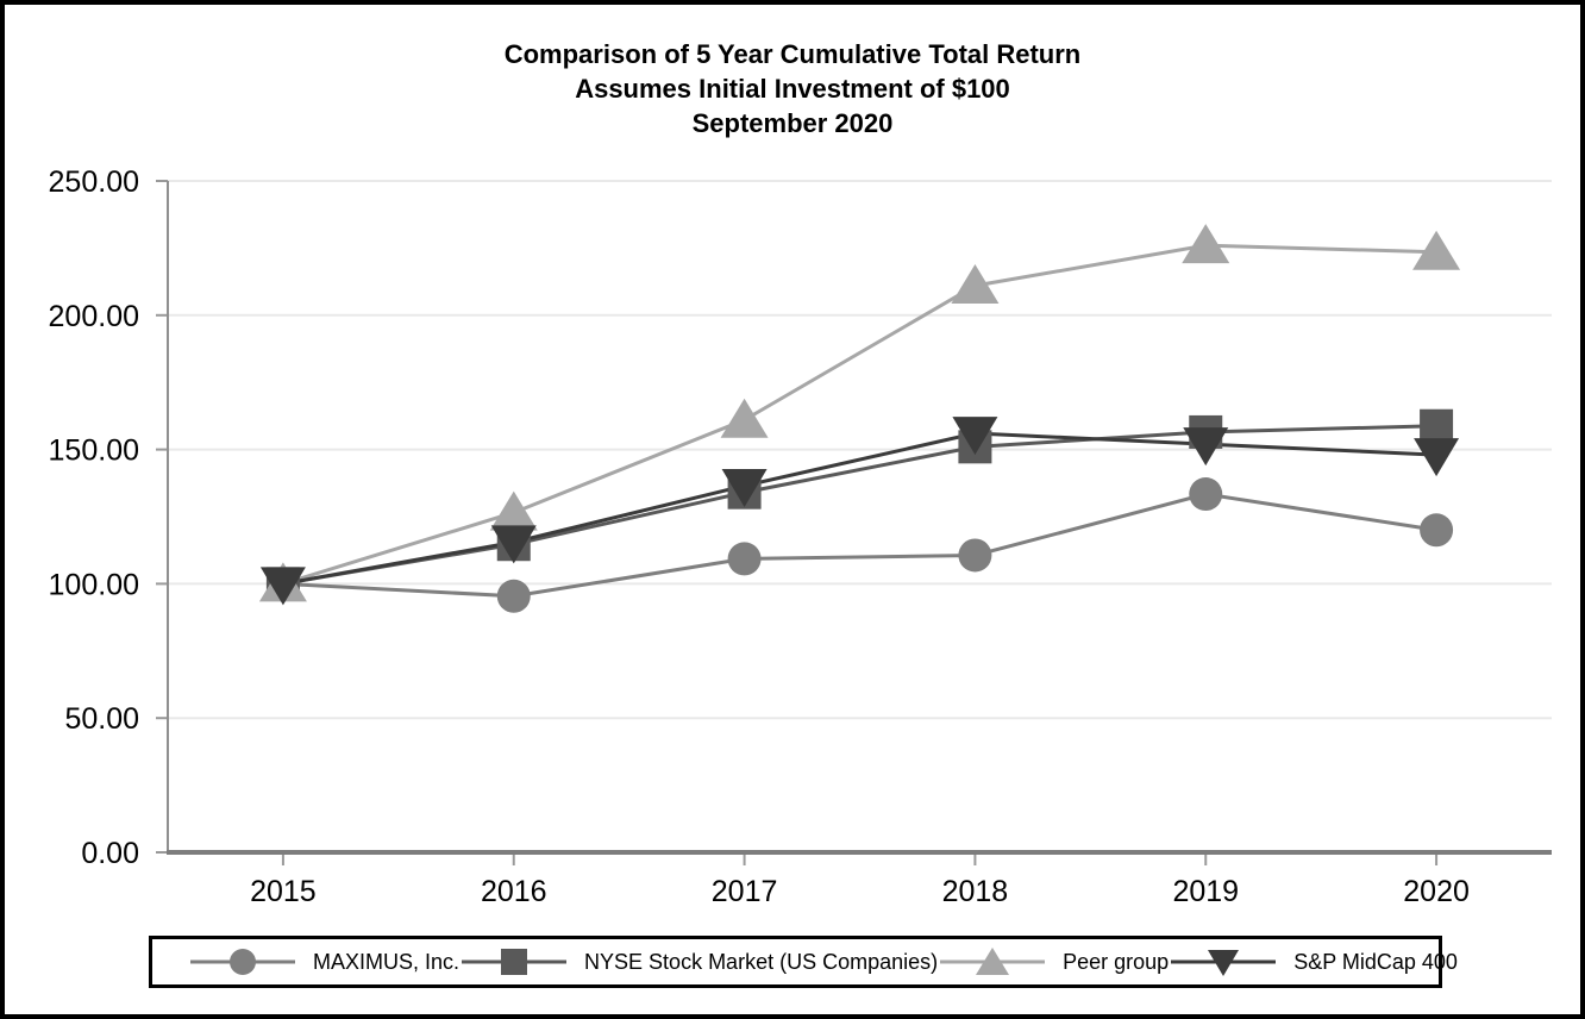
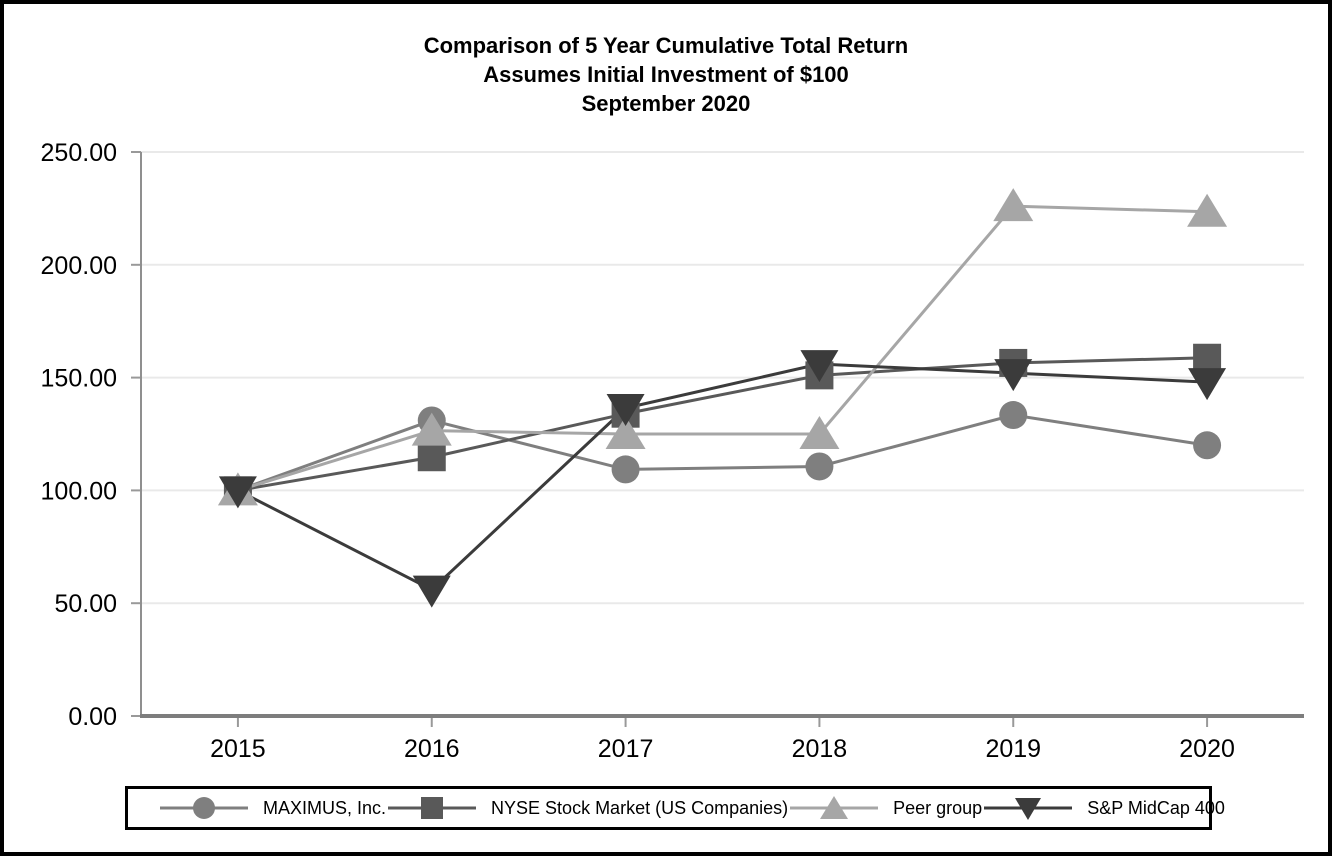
MAXIMUS, Inc./2016: 95 -> 131
S&P MidCap 400/2016: 116 -> 56
Peer group/2017: 161 -> 125
Peer group/2018: 211 -> 125
